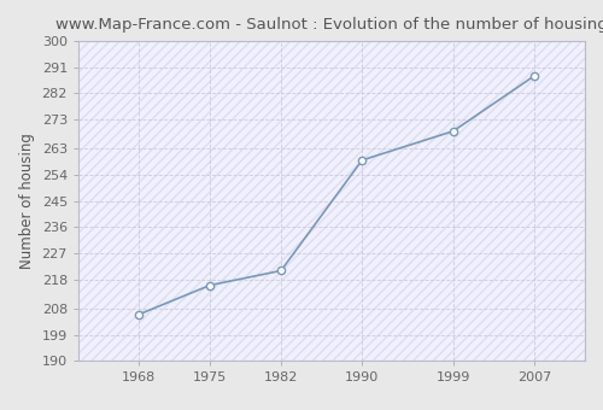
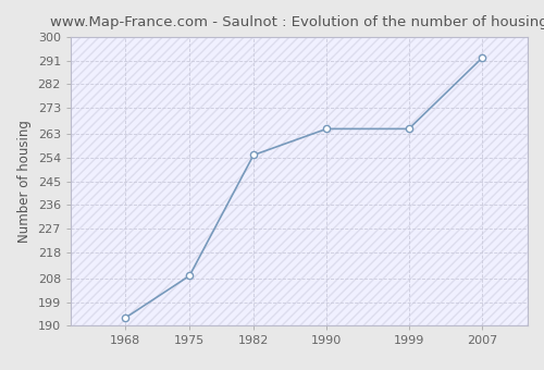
1968: 206 -> 193
1975: 216 -> 209
1982: 221 -> 255
1990: 259 -> 265
1999: 269 -> 265
2007: 288 -> 292
